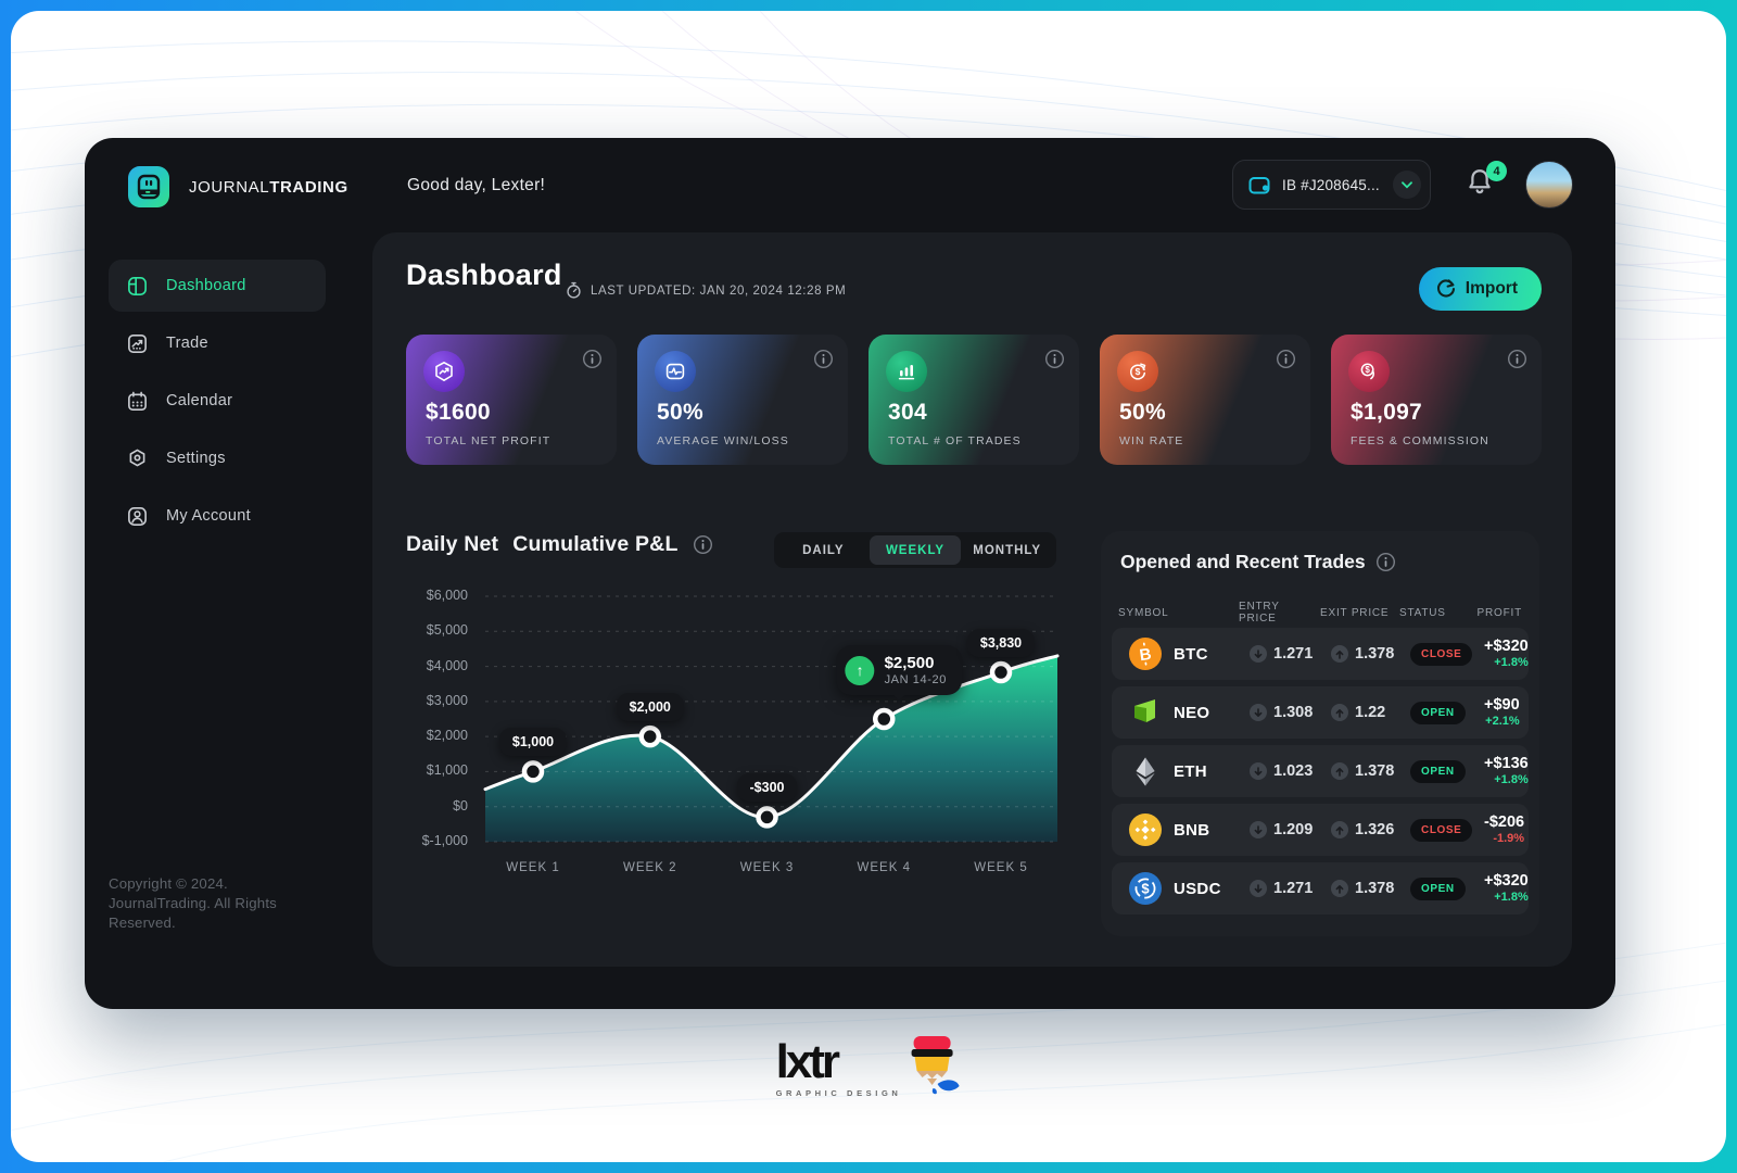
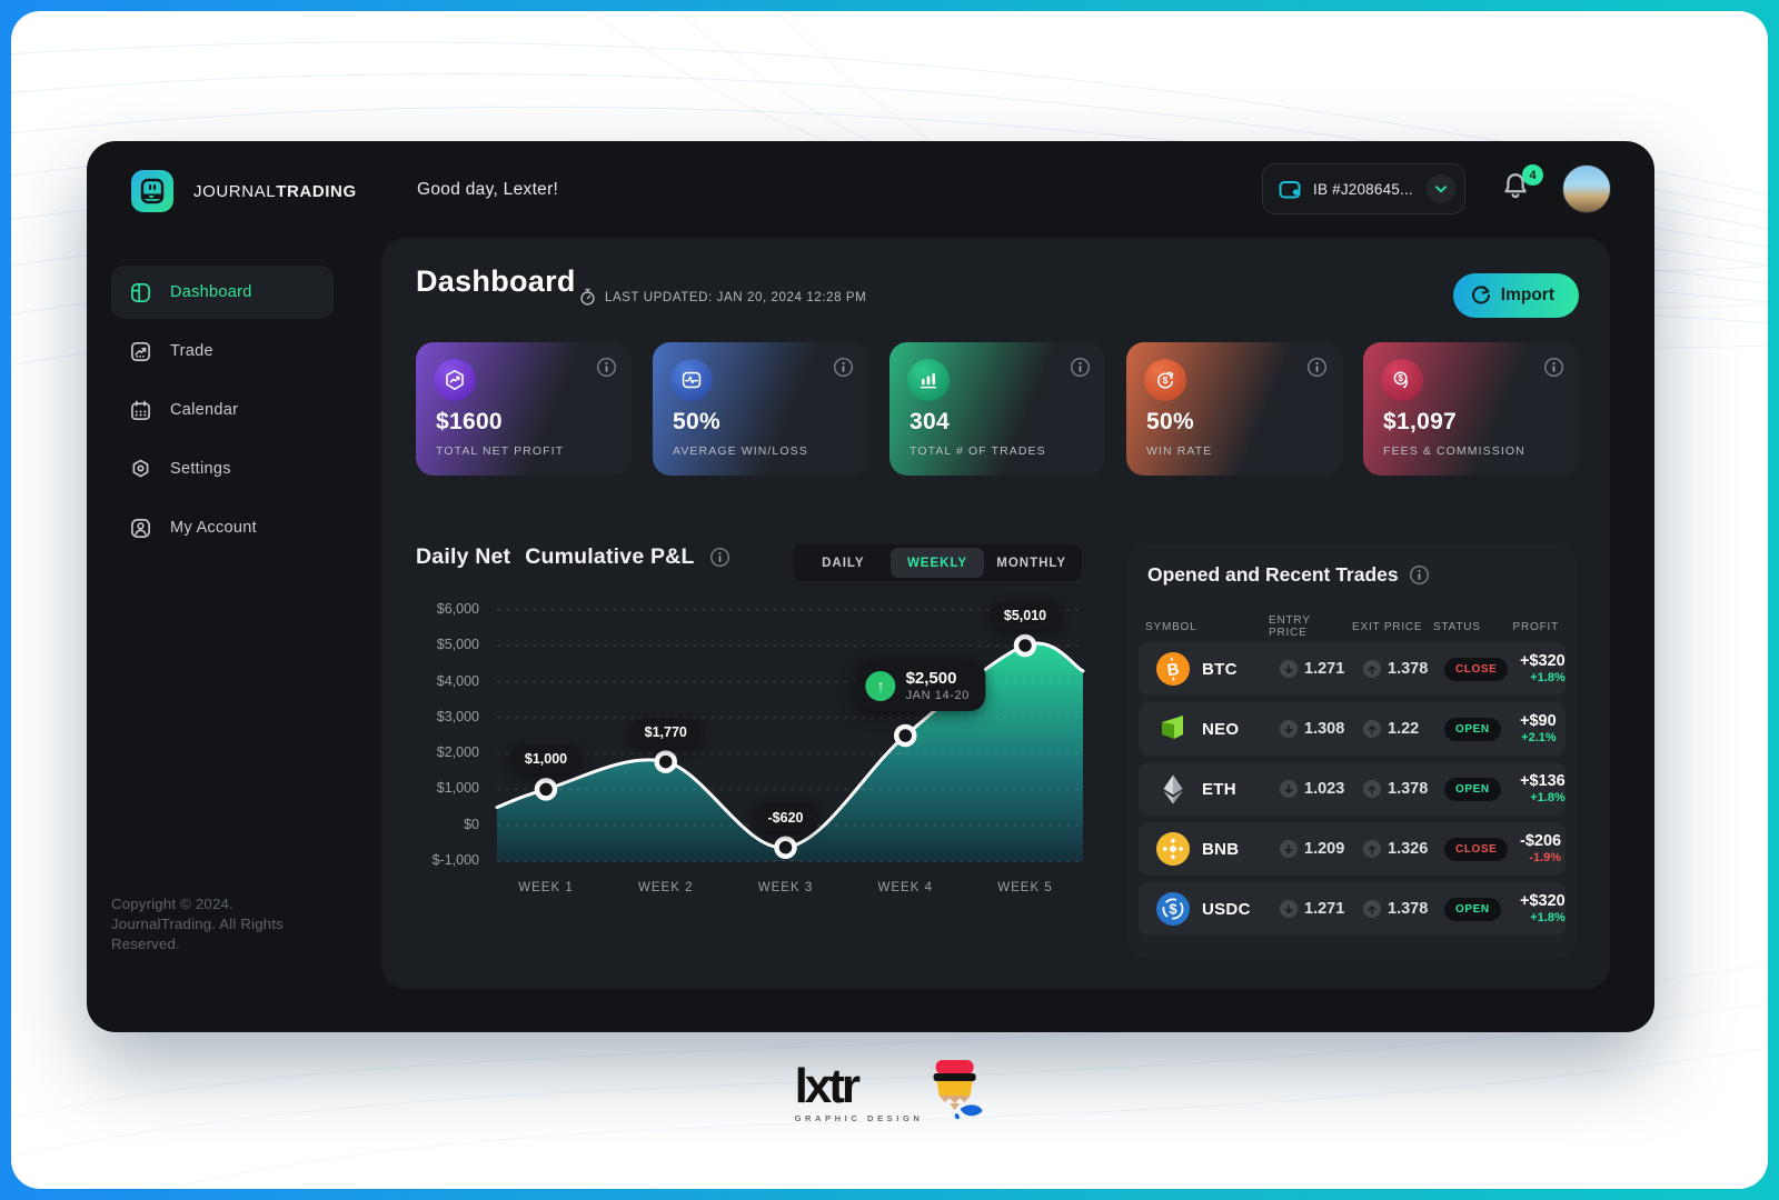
WEEK 2: $2,000 -> $1,770
WEEK 3: -$300 -> -$620
WEEK 5: $3,830 -> $5,010
